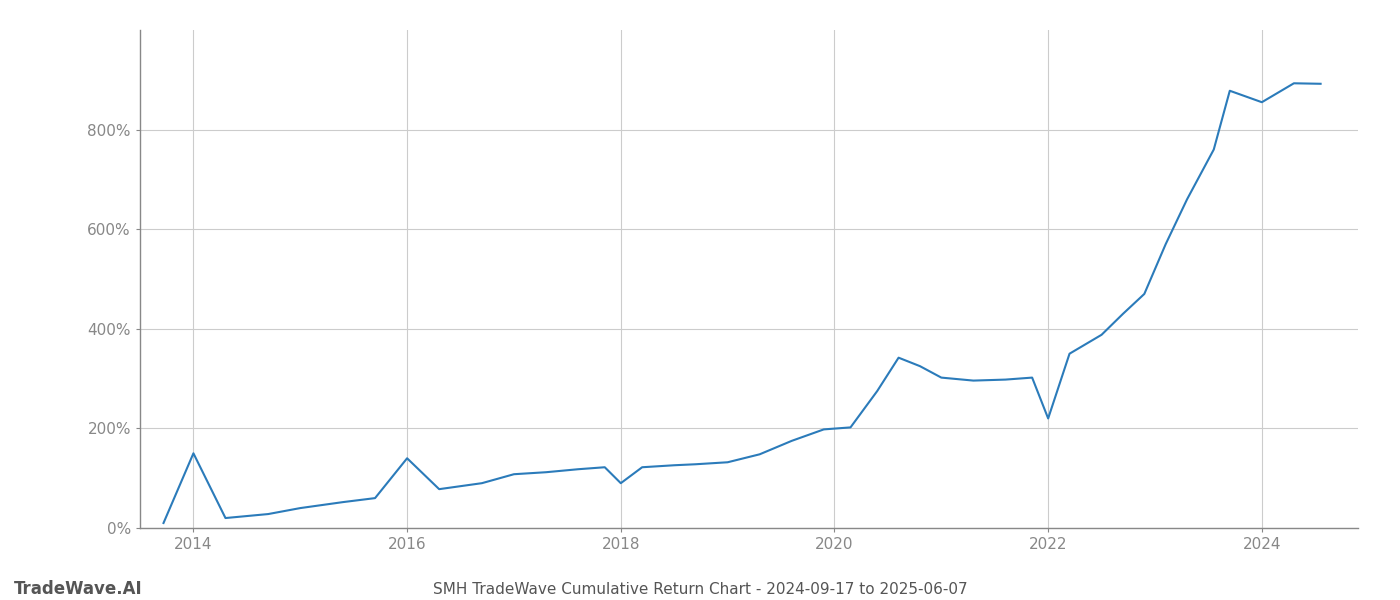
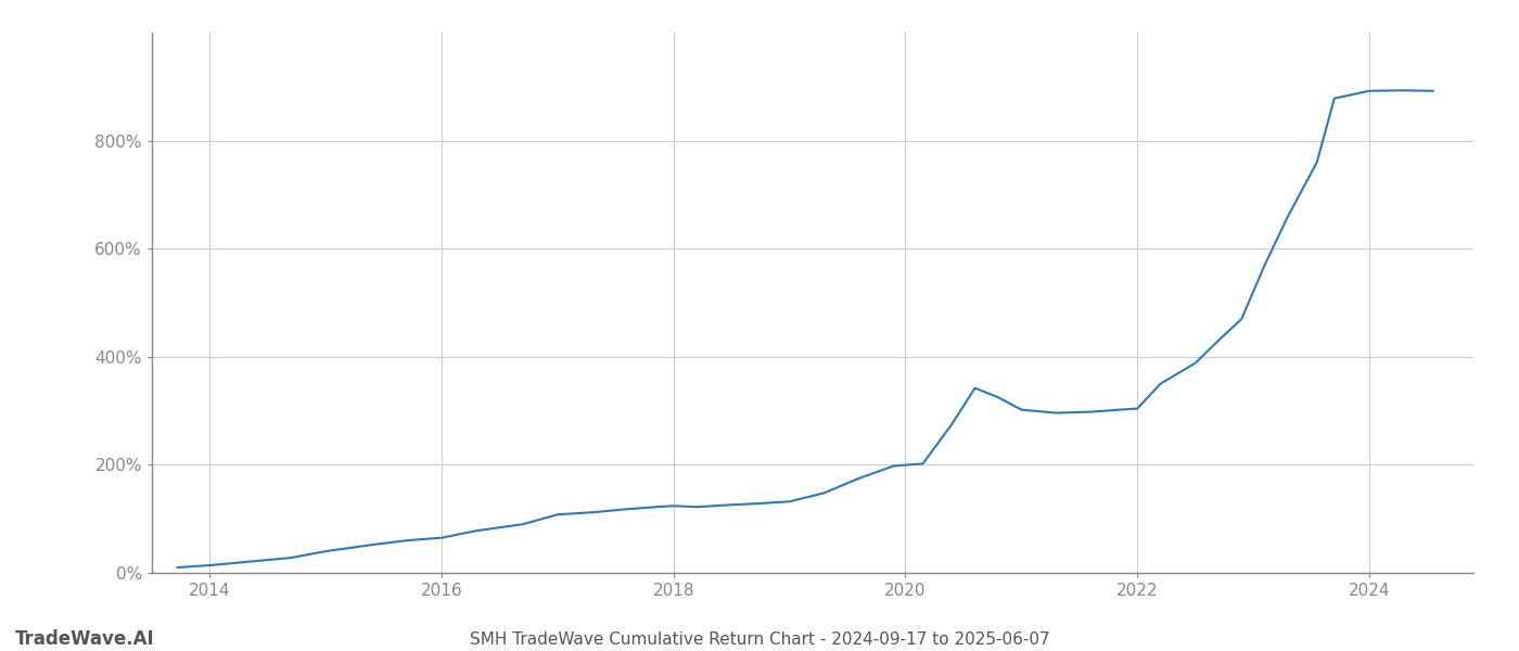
2014: 150% -> 14%
2016: 140% -> 65%
2018: 90% -> 124%
2022: 220% -> 304%
2024: 855% -> 892%
